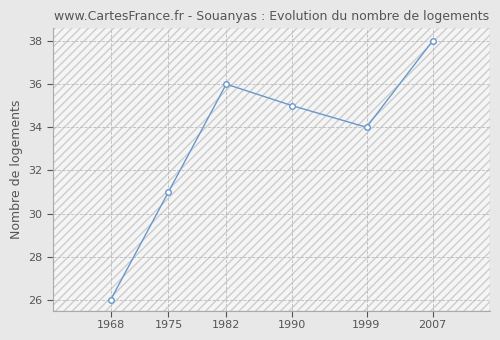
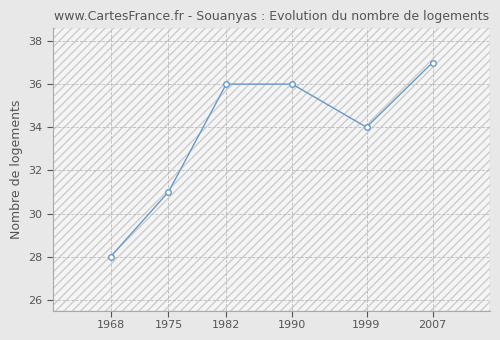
1968: 26 -> 28
1990: 35 -> 36
2007: 38 -> 37
